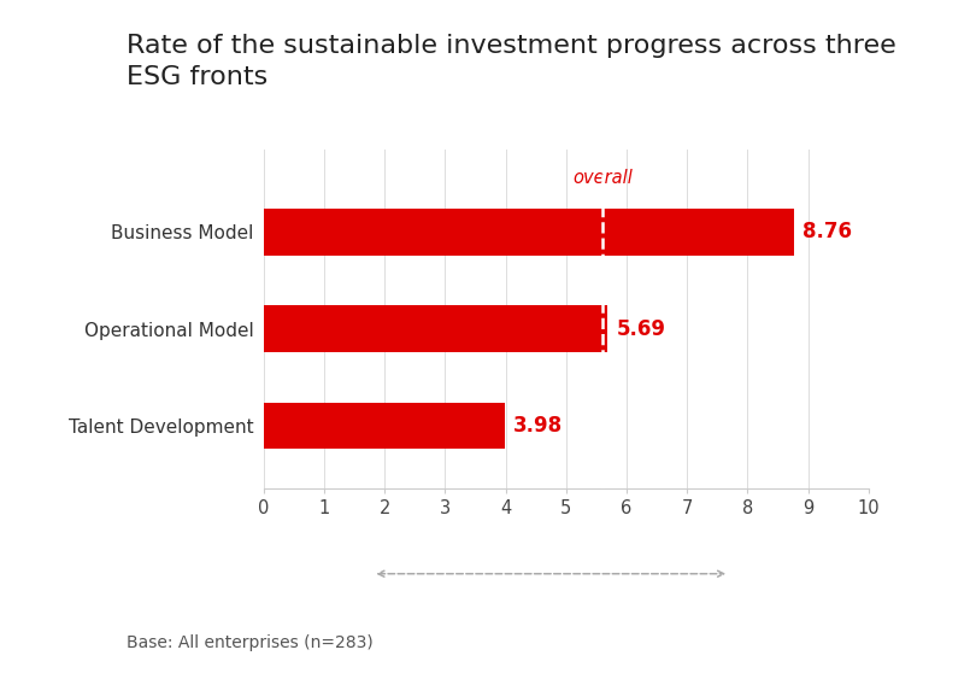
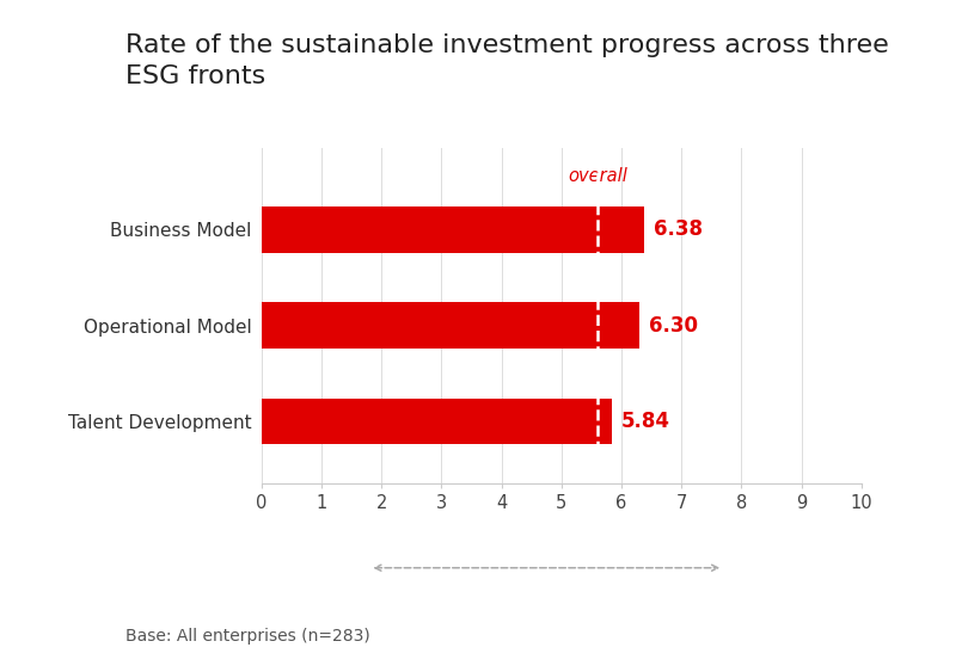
Business Model: 8.76 -> 6.38
Operational Model: 5.69 -> 6.30
Talent Development: 3.98 -> 5.84
